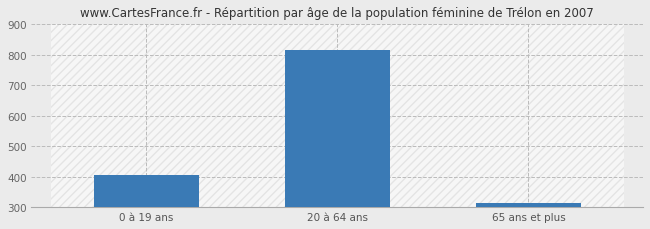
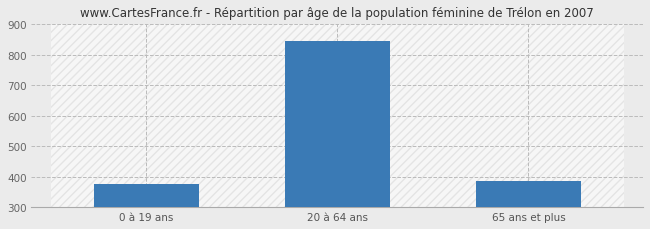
0 à 19 ans: 407 -> 375
20 à 64 ans: 814 -> 845
65 ans et plus: 313 -> 385
